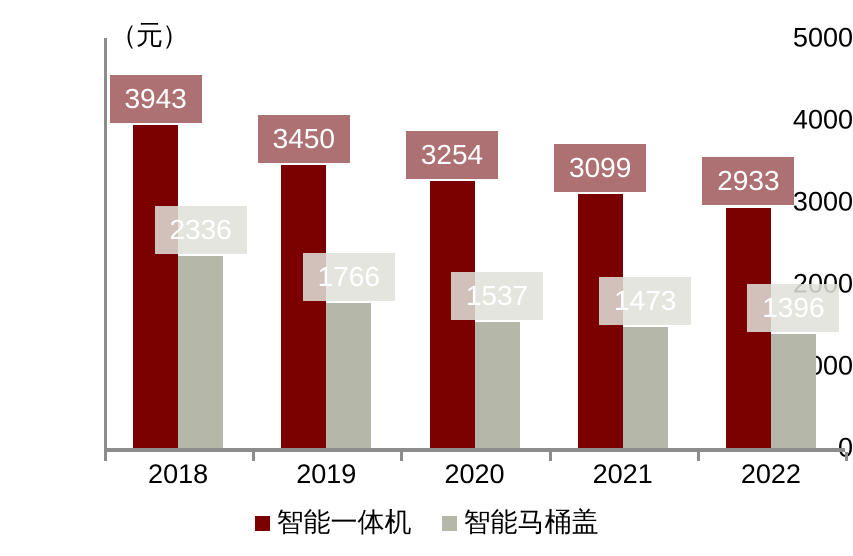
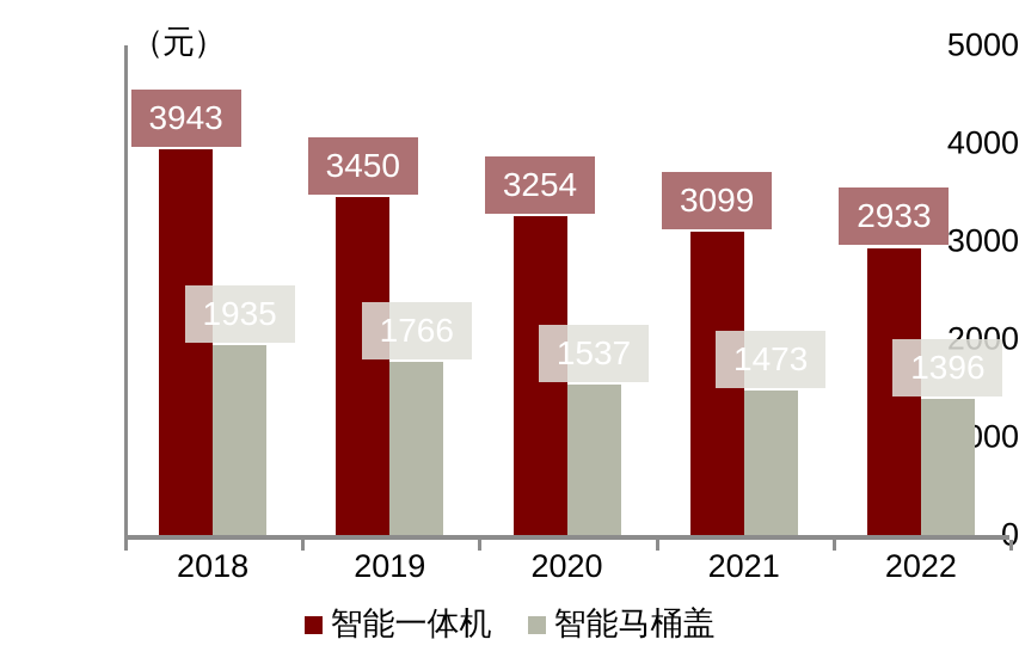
智能马桶盖/2018: 2336 -> 1935
